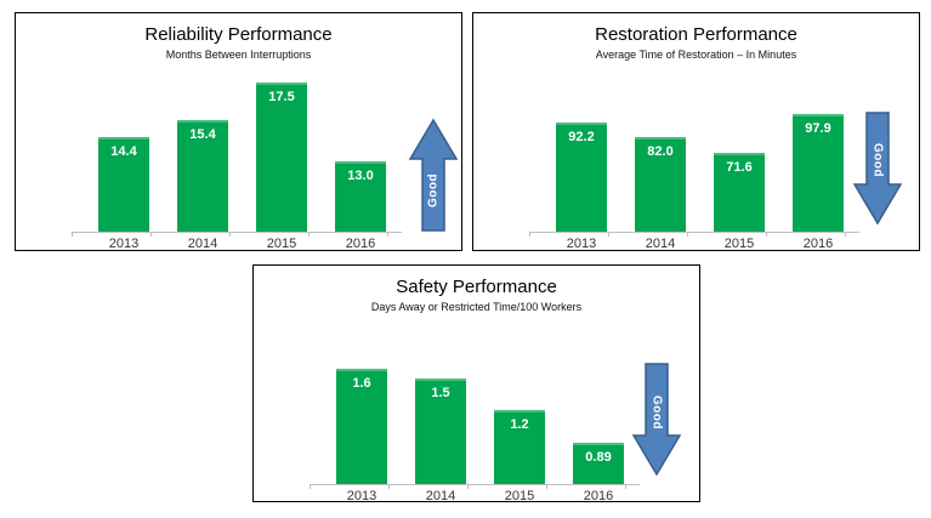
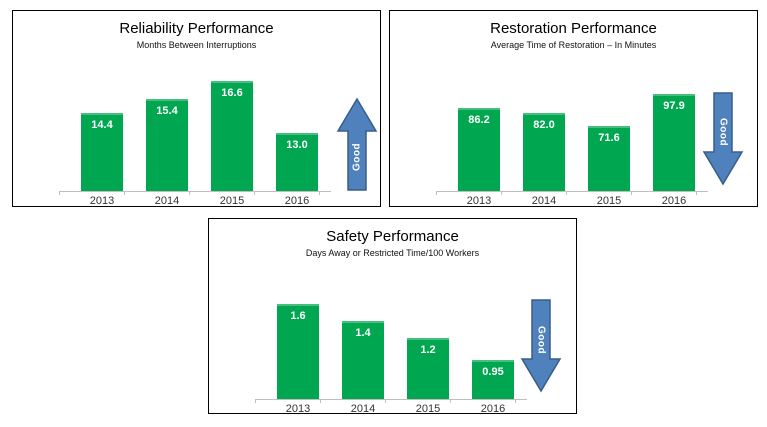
Reliability Performance/2015: 17.5 -> 16.6
Restoration Performance/2013: 92.2 -> 86.2
Safety Performance/2014: 1.5 -> 1.4
Safety Performance/2016: 0.89 -> 0.95
